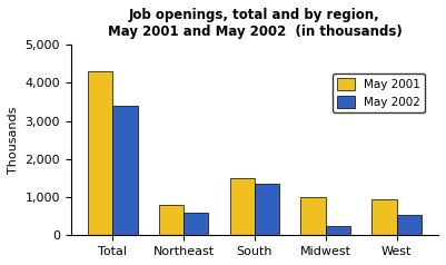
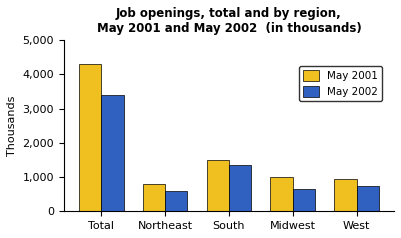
May 2002/Midwest: 250 -> 650
May 2002/West: 550 -> 750
